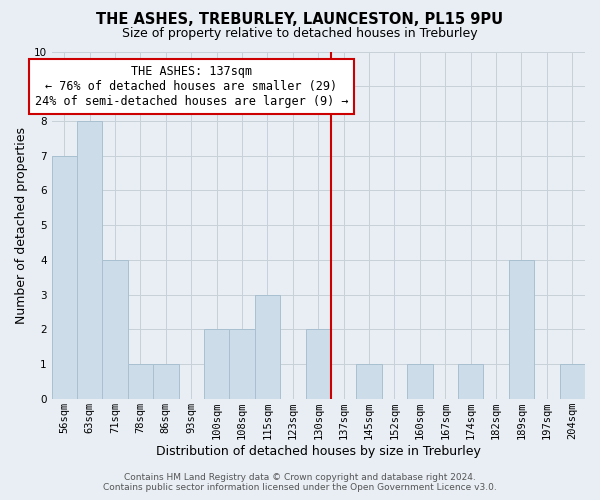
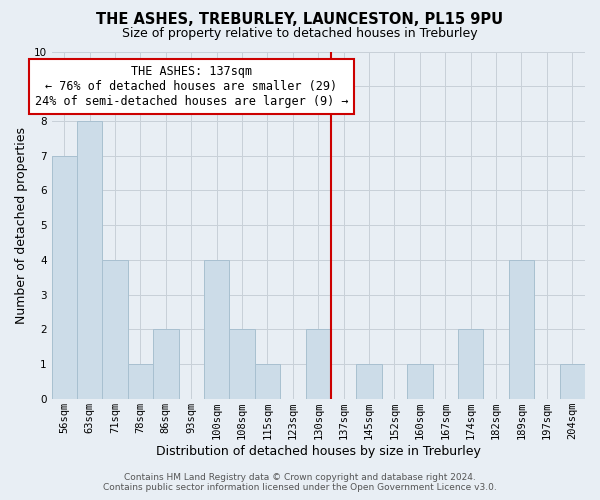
86sqm: 1 -> 2
100sqm: 2 -> 4
115sqm: 3 -> 1
174sqm: 1 -> 2
